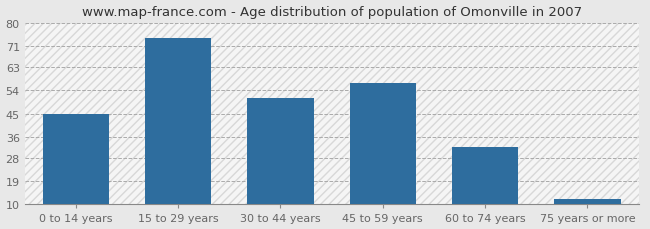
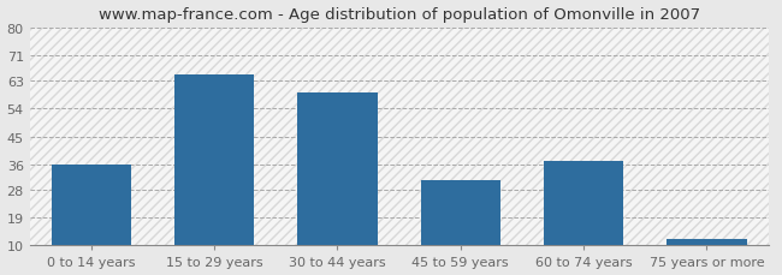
0 to 14 years: 45 -> 36
15 to 29 years: 74 -> 65
30 to 44 years: 51 -> 59
45 to 59 years: 57 -> 31
60 to 74 years: 32 -> 37
